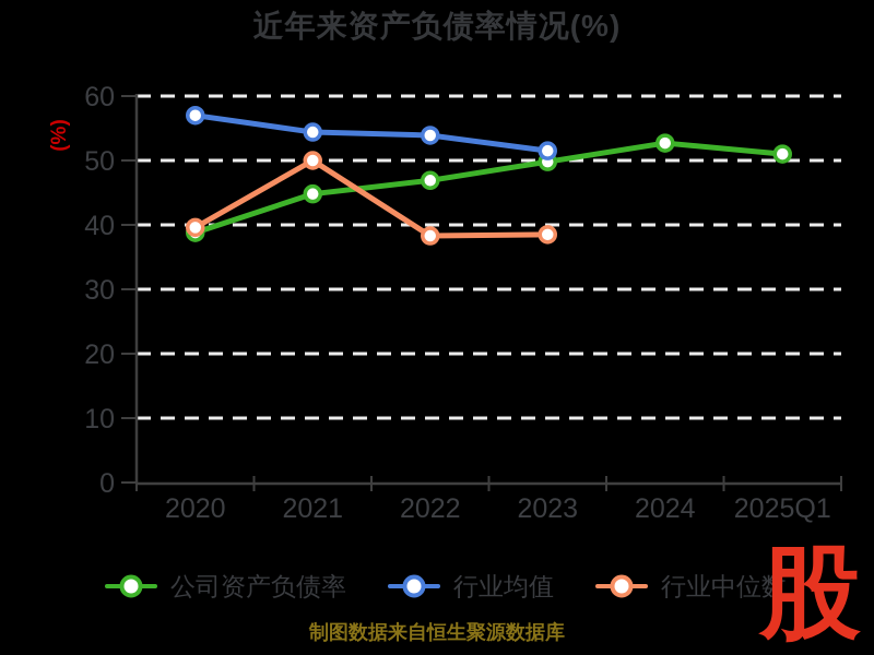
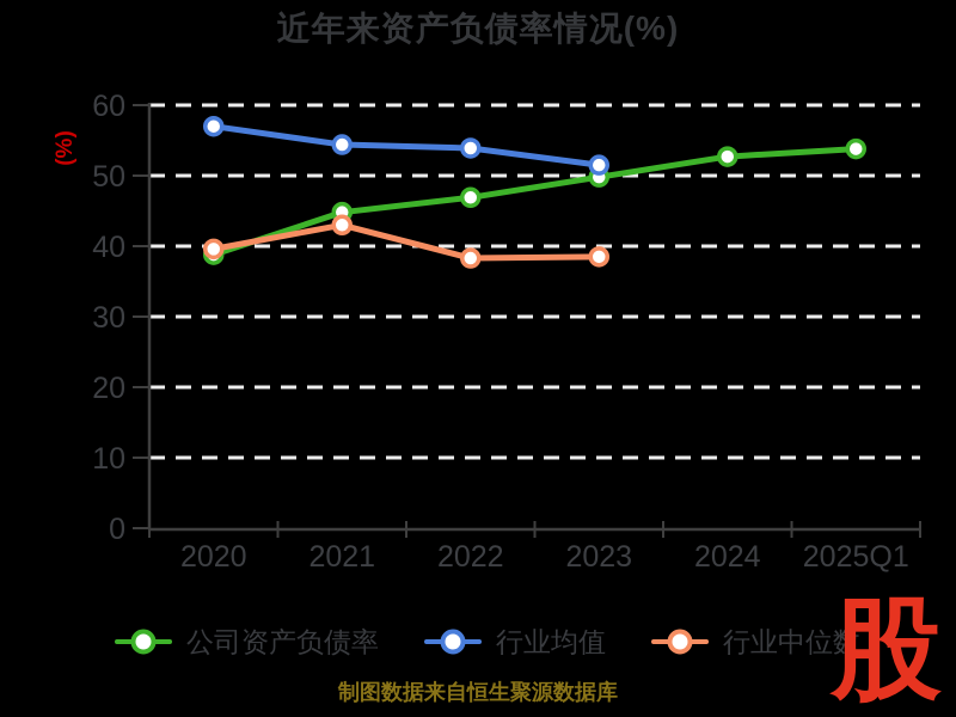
行业中位数/2021: 50 -> 43
公司资产负债率/2025Q1: 51 -> 54
